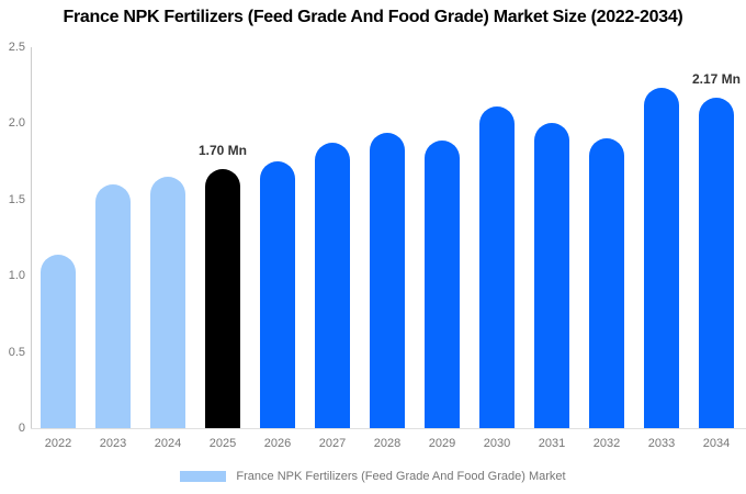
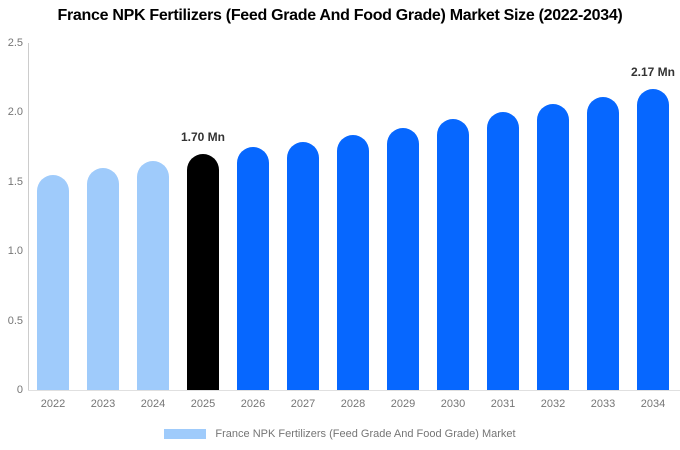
2022: 1.14 -> 1.55
2027: 1.87 -> 1.79
2028: 1.94 -> 1.84
2030: 2.11 -> 1.95
2032: 1.90 -> 2.06
2033: 2.23 -> 2.11
